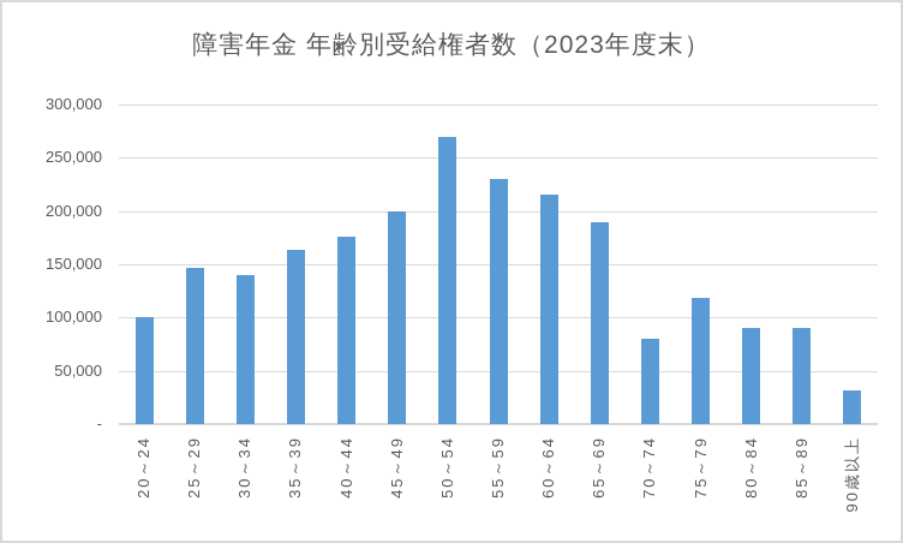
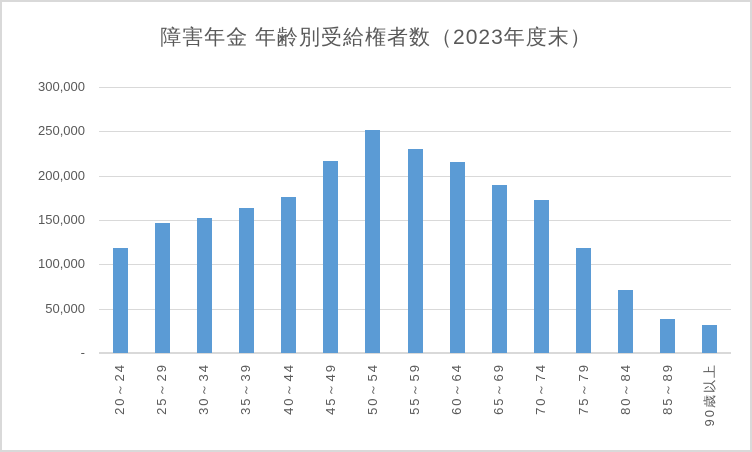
20～24: 100000 -> 120000
30～34: 140000 -> 150000
45～49: 200000 -> 220000
50～54: 270000 -> 250000
70～74: 80000 -> 170000
80～84: 90000 -> 70000
85～89: 90000 -> 40000
